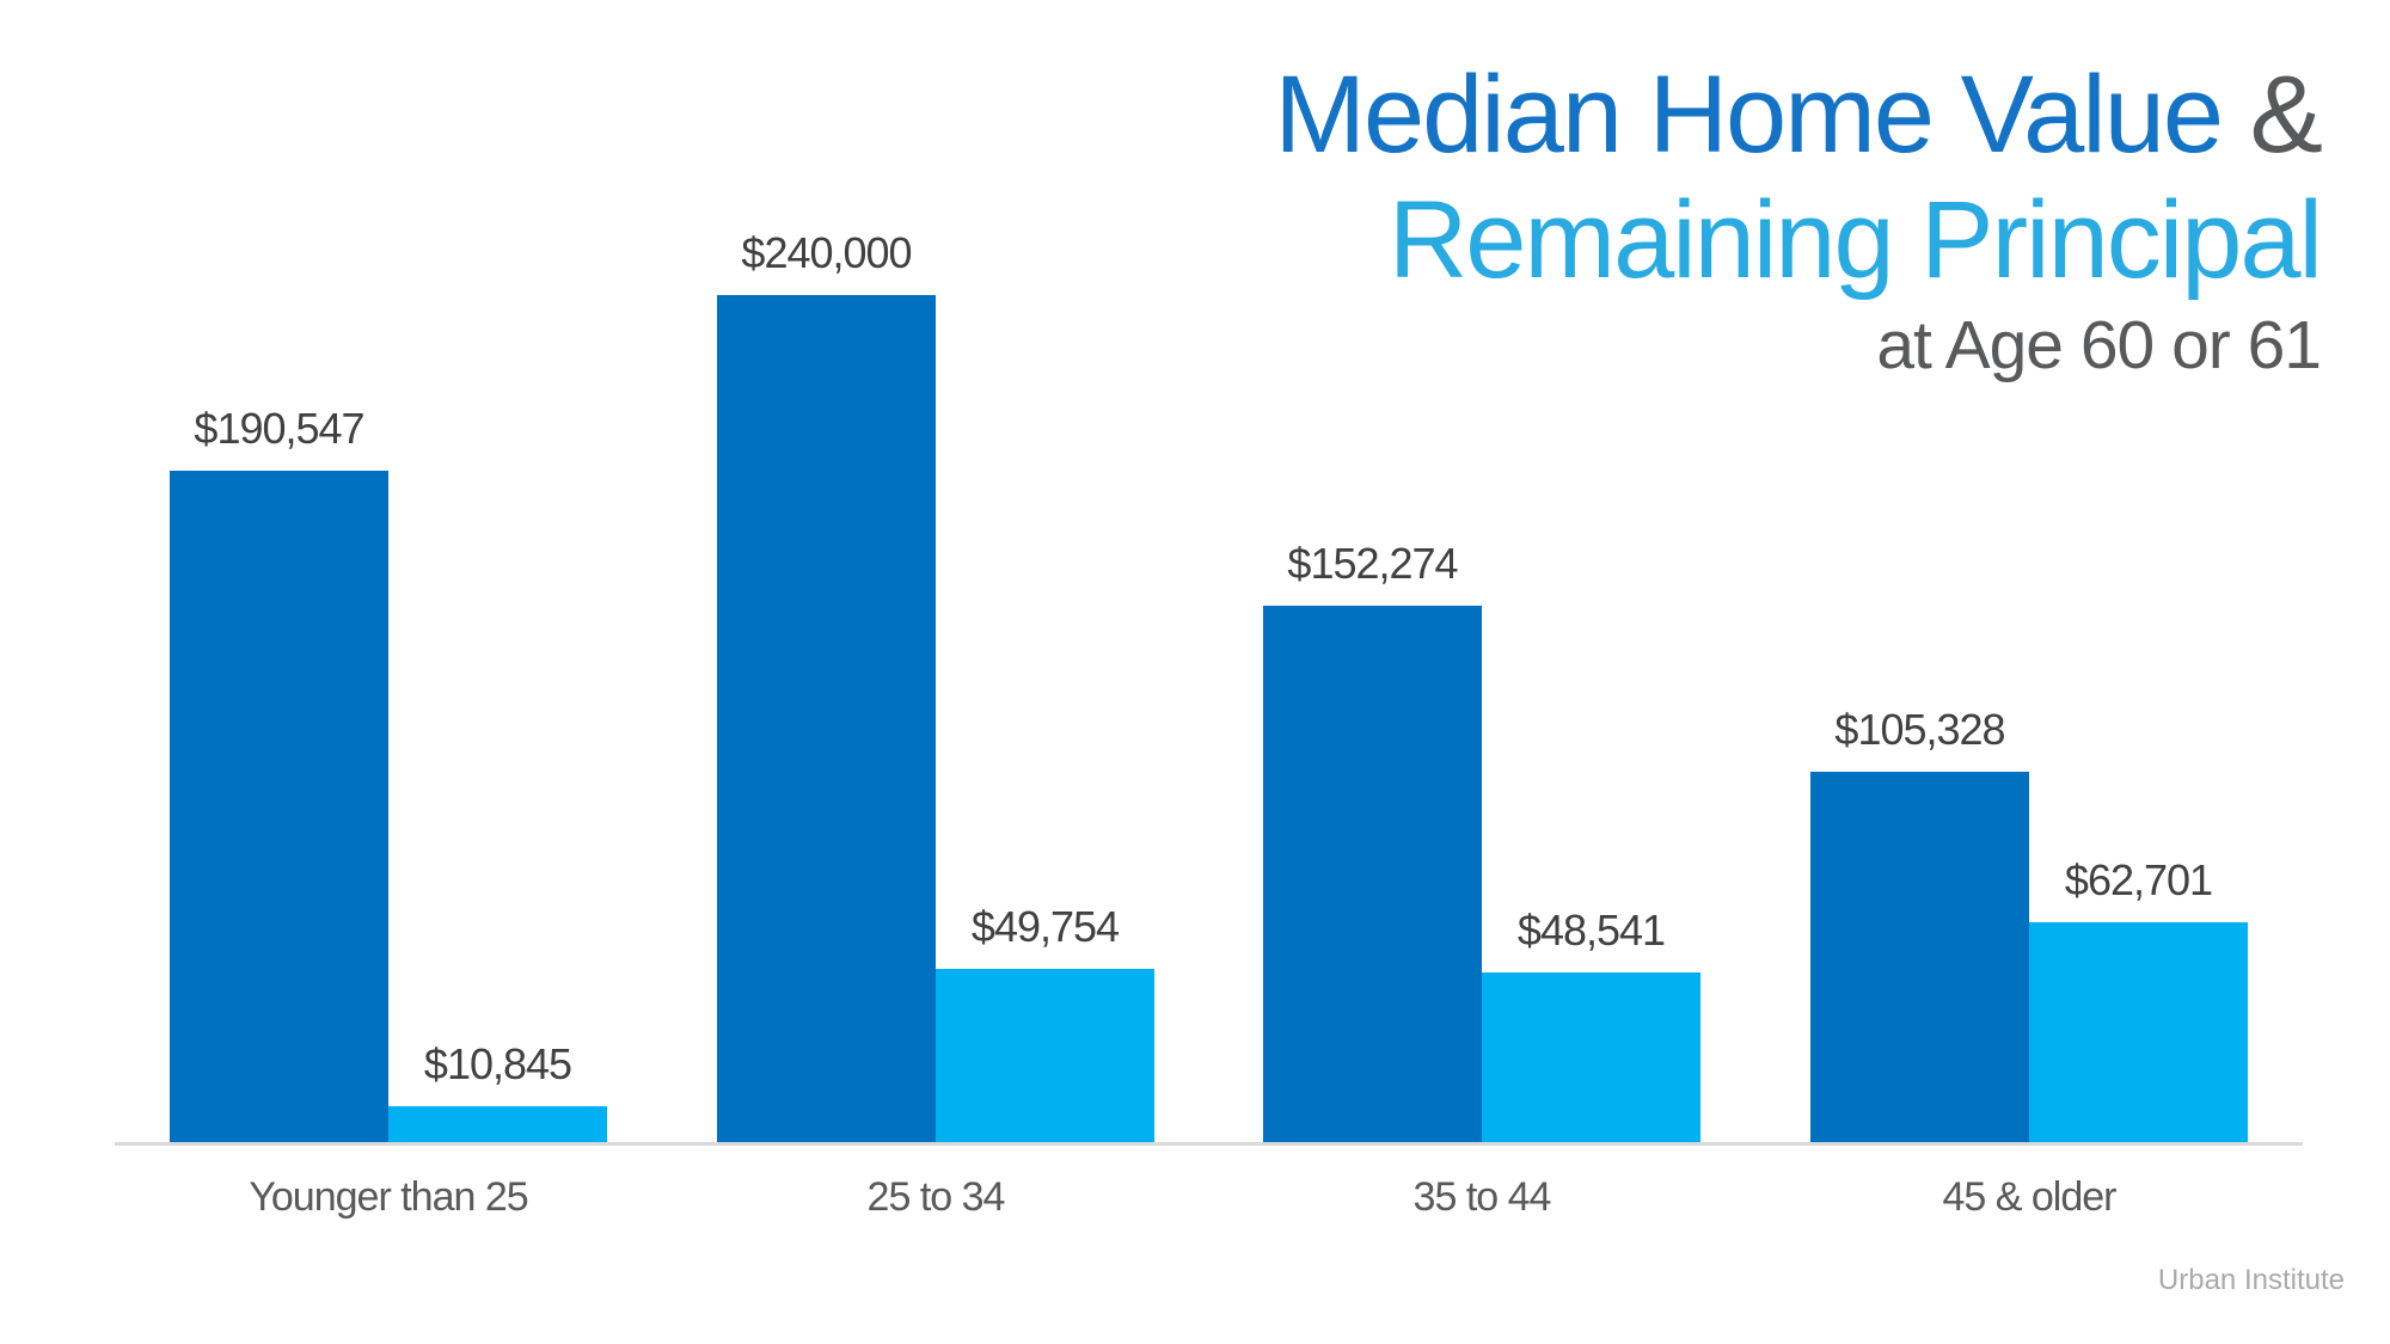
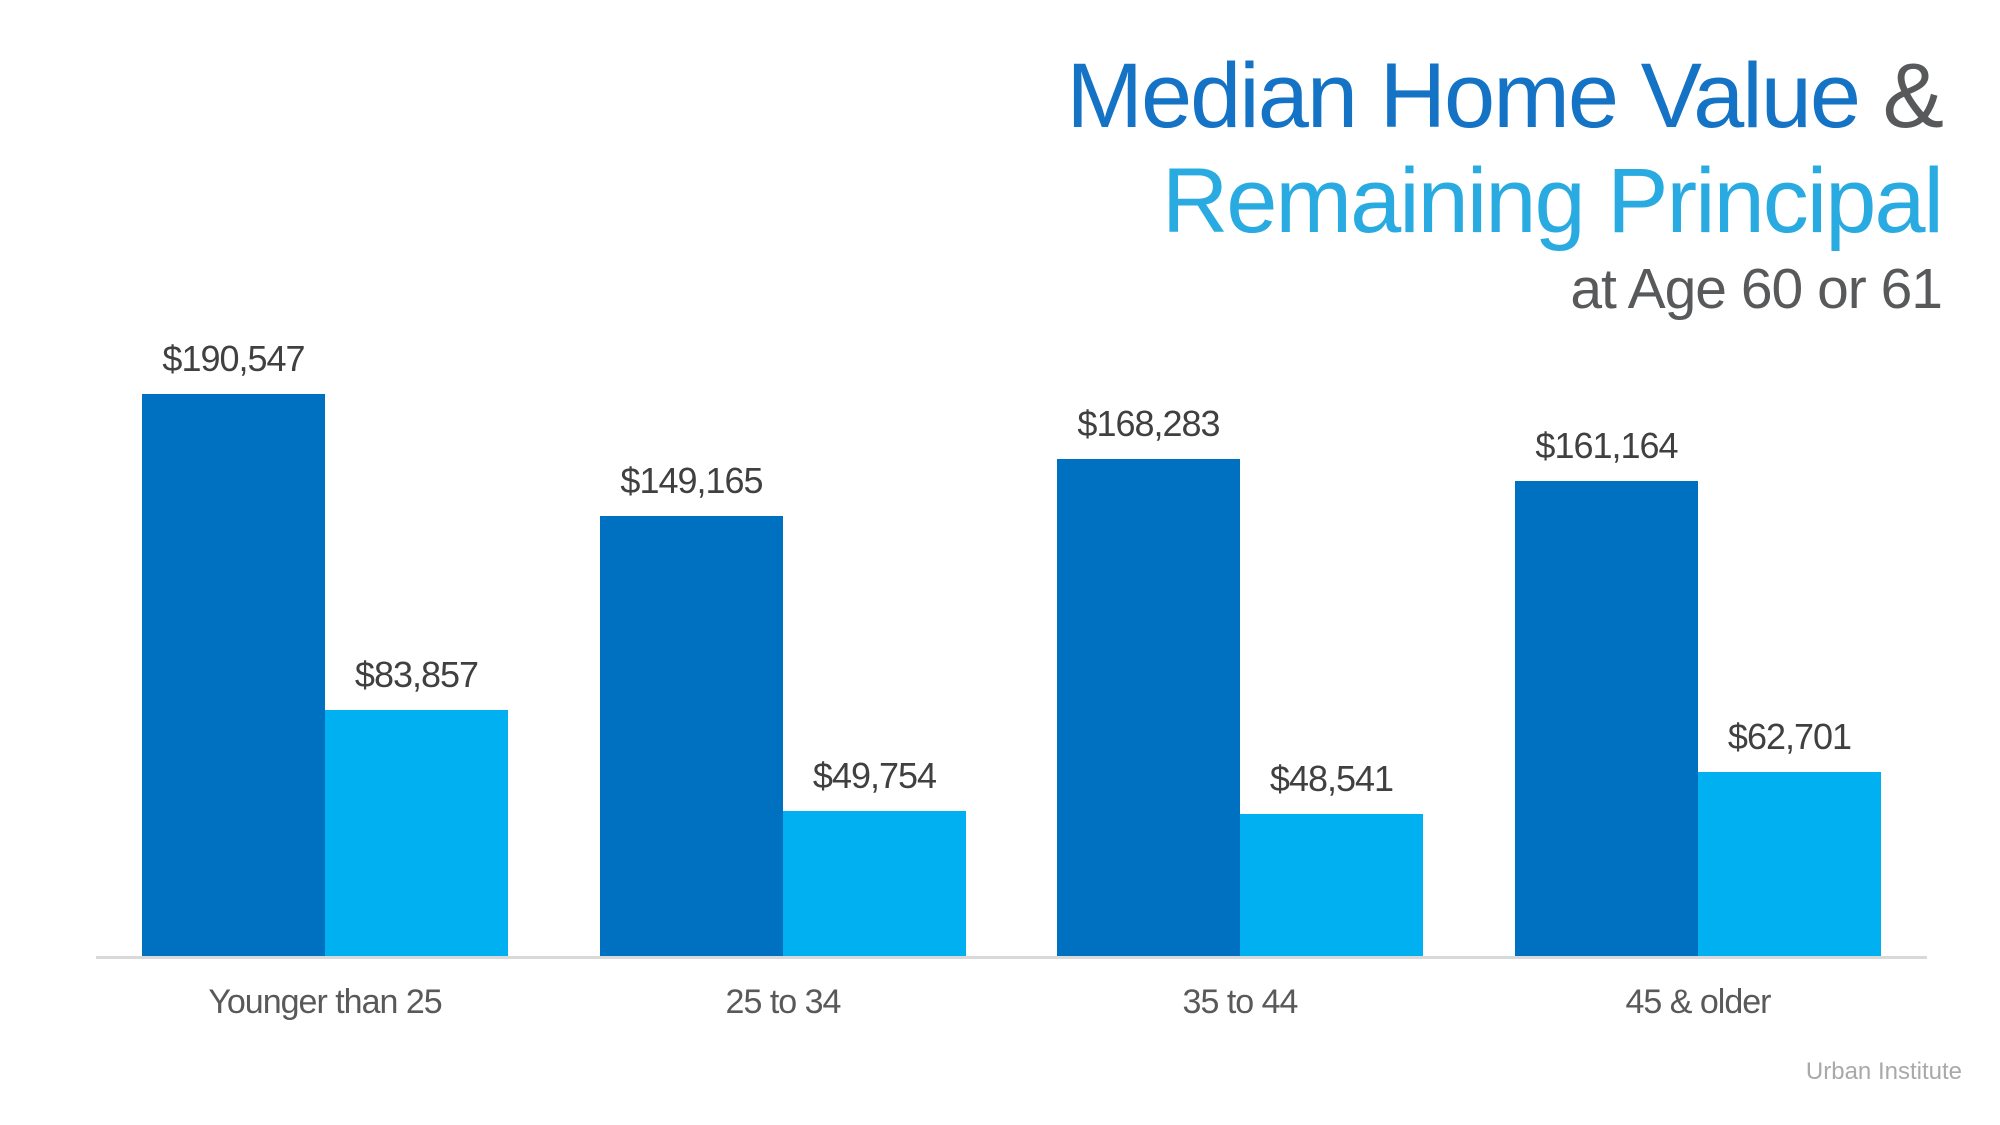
Remaining Principal/Younger than 25: $10,845 -> $83,857
Median Home Value/25 to 34: $240,000 -> $149,165
Median Home Value/35 to 44: $152,274 -> $168,283
Median Home Value/45 & older: $105,328 -> $161,164
